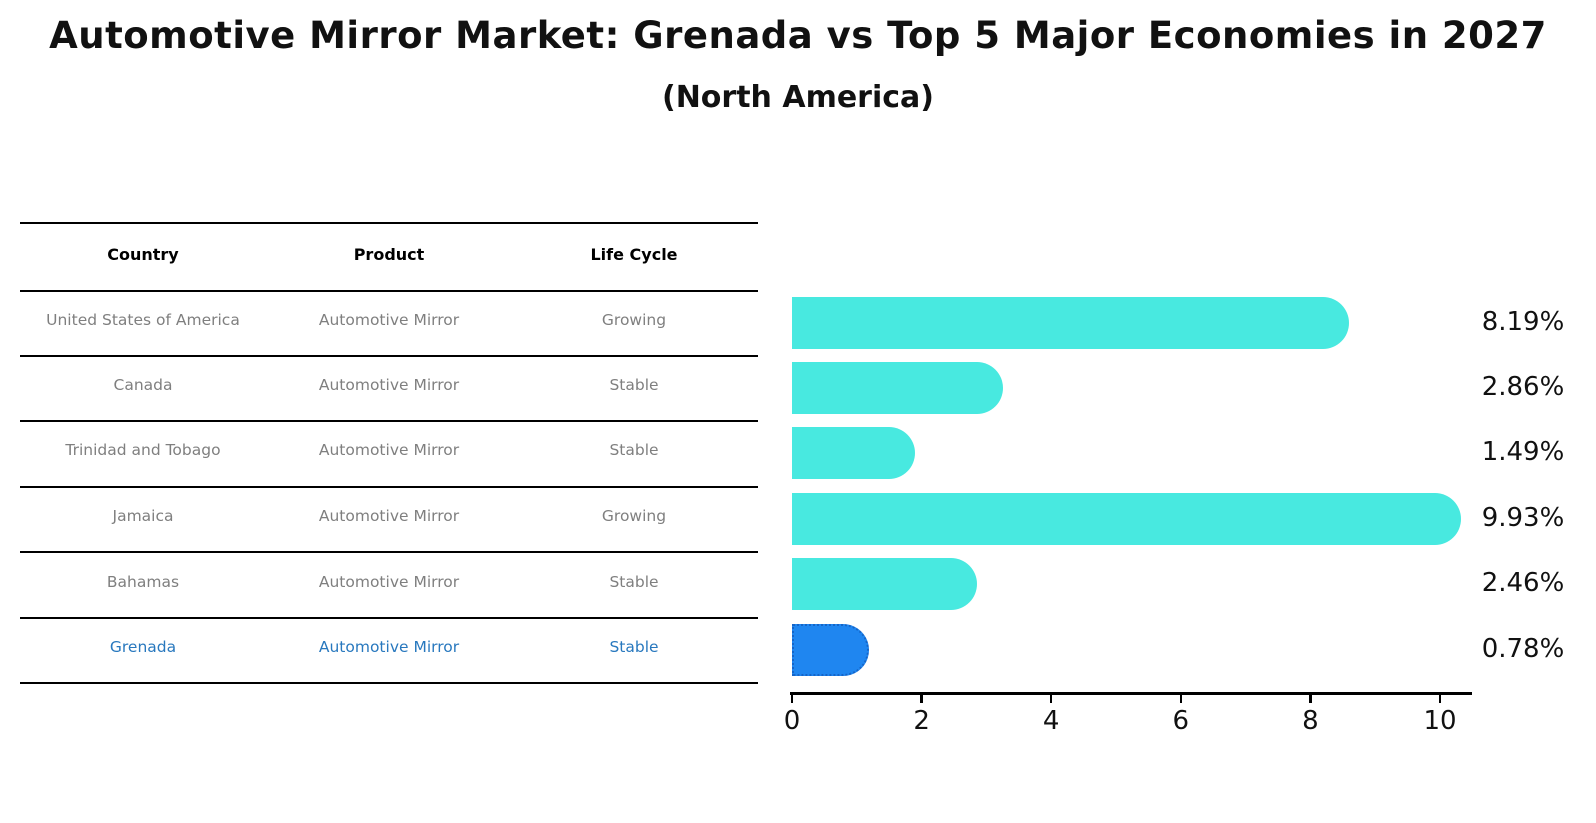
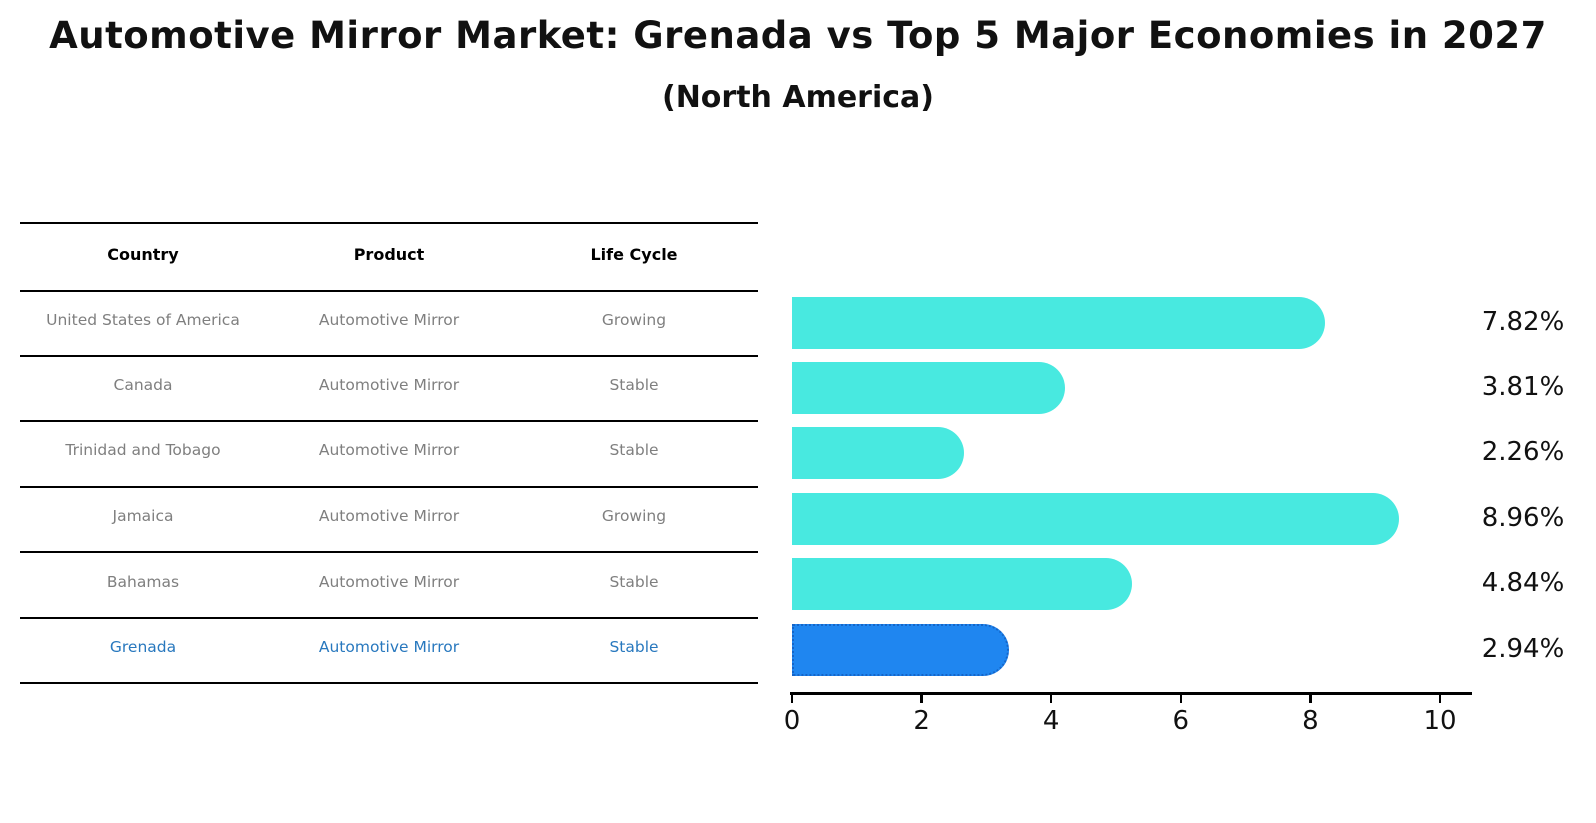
United States of America: 8.19% -> 7.82%
Canada: 2.86% -> 3.81%
Trinidad and Tobago: 1.49% -> 2.26%
Jamaica: 9.93% -> 8.96%
Bahamas: 2.46% -> 4.84%
Grenada: 0.78% -> 2.94%
